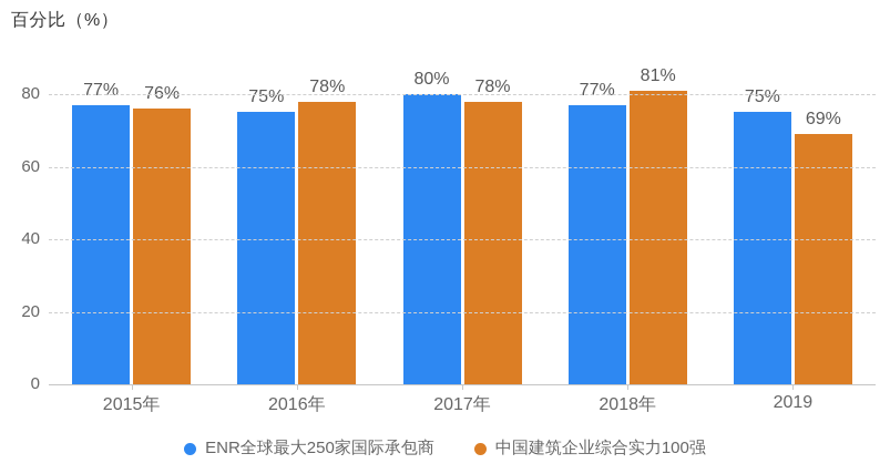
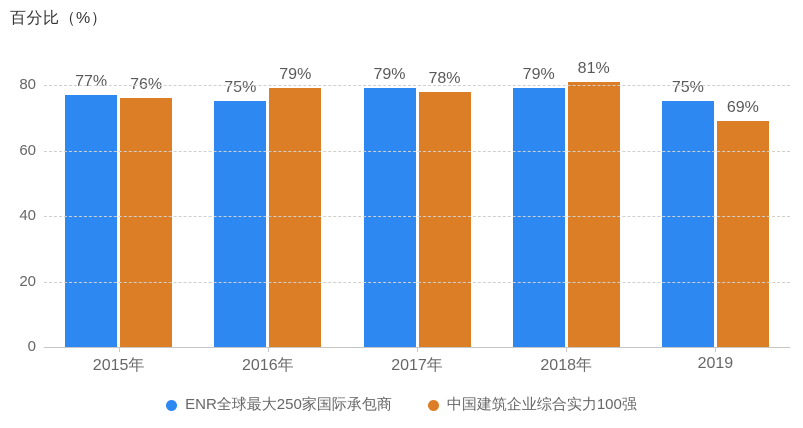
中国建筑企业综合实力100强/2016年: 78% -> 79%
ENR全球最大250家国际承包商/2017年: 80% -> 79%
ENR全球最大250家国际承包商/2018年: 77% -> 79%
